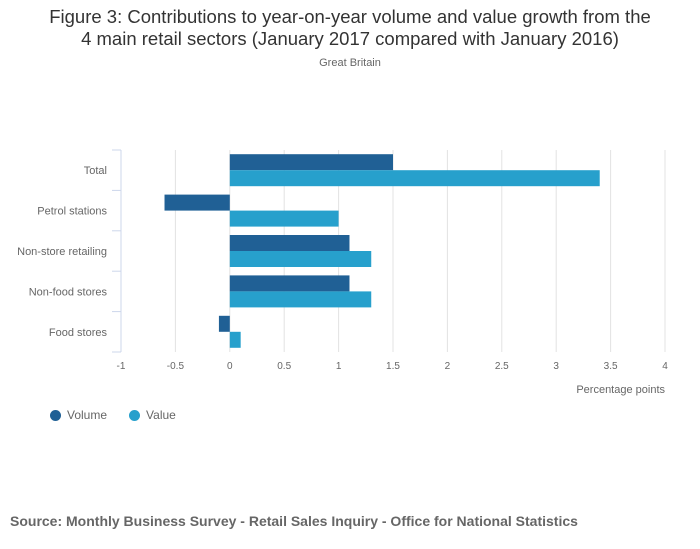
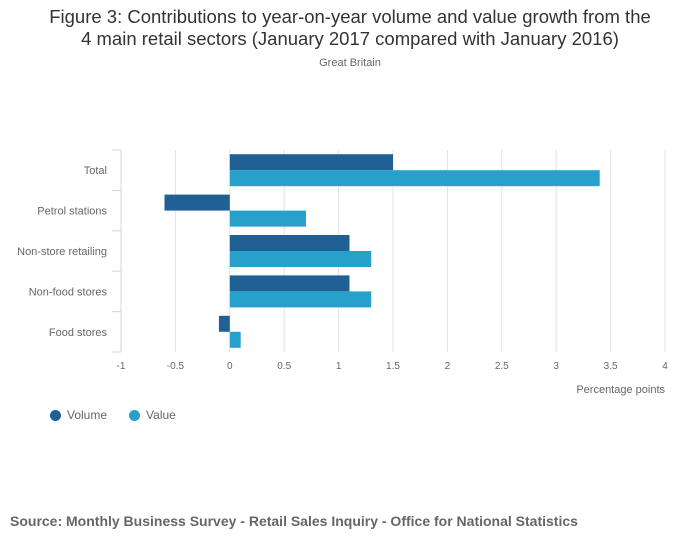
Value/Petrol stations: 1.0 -> 0.7
